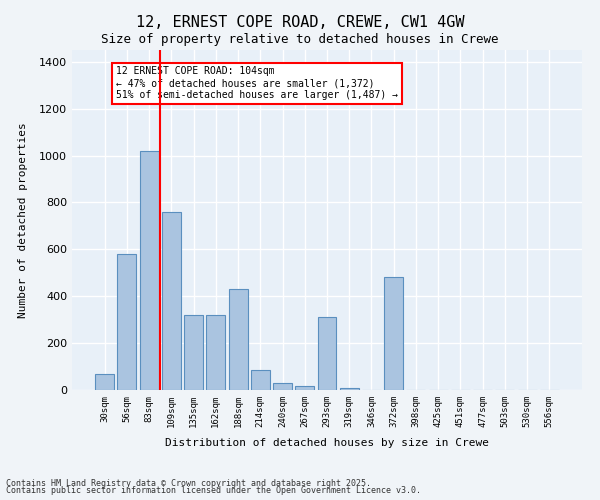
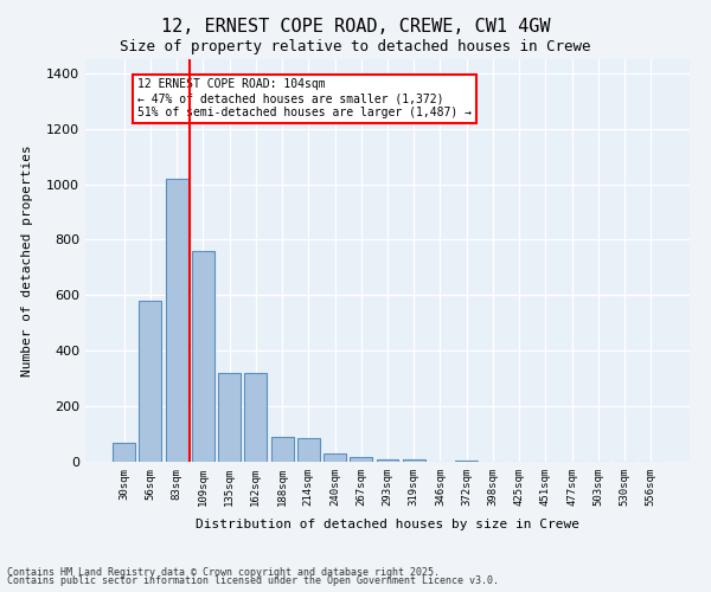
188sqm: 430 -> 90
293sqm: 310 -> 10
372sqm: 480 -> 5
